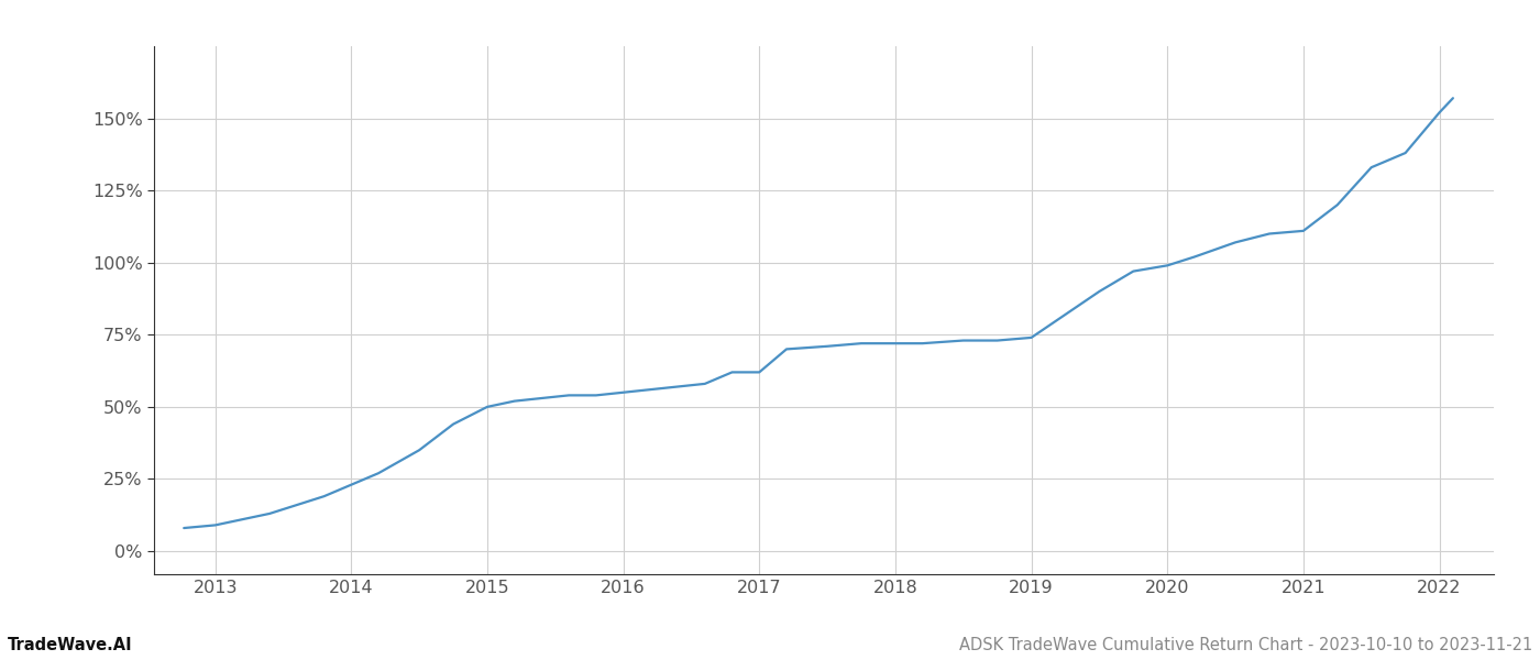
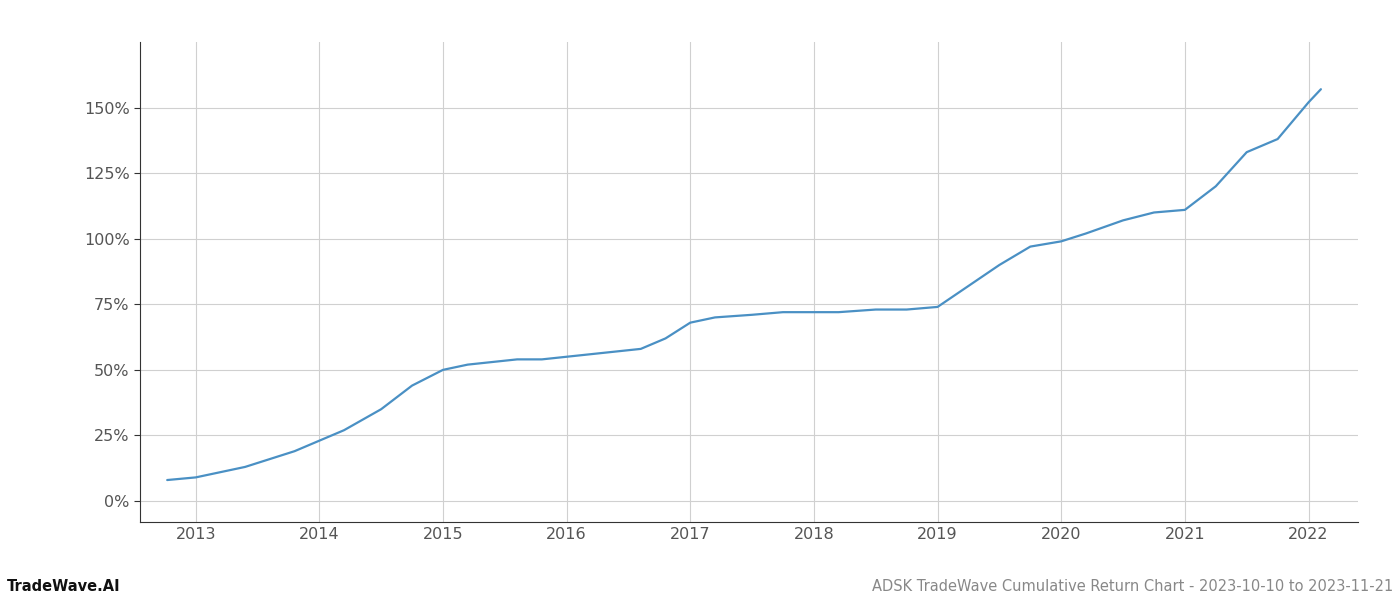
2017: 62% -> 68%
